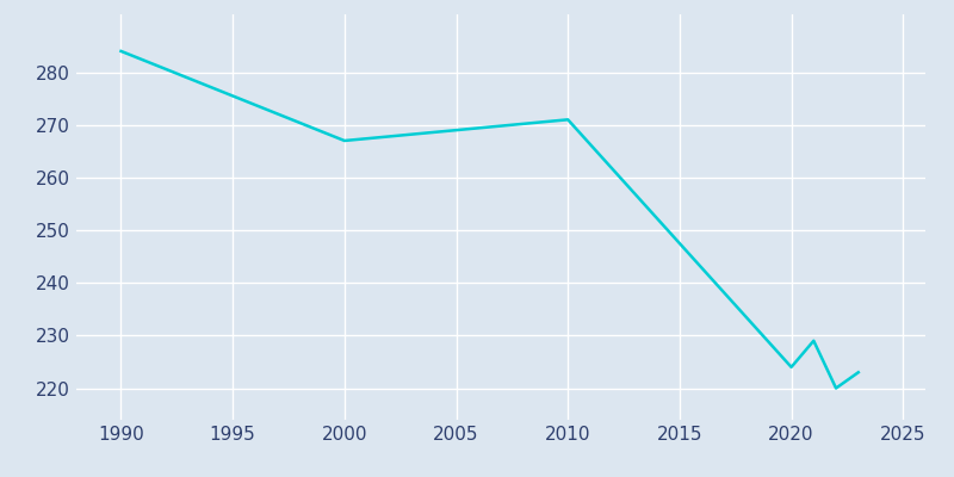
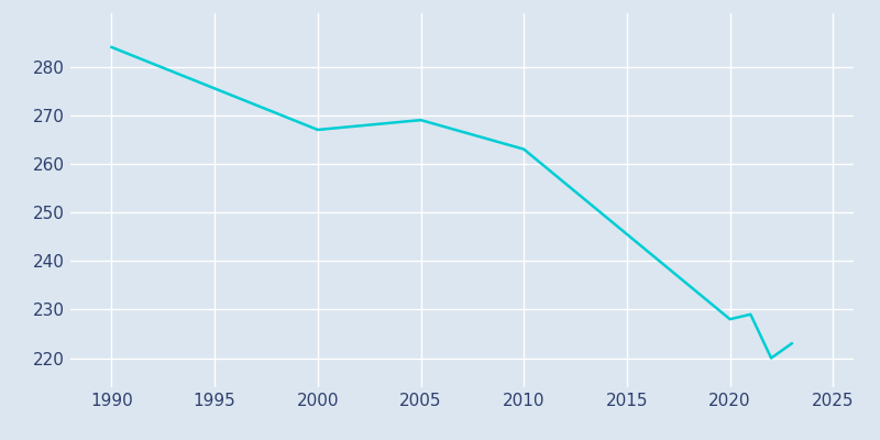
2010: 271 -> 263
2020: 224 -> 228
